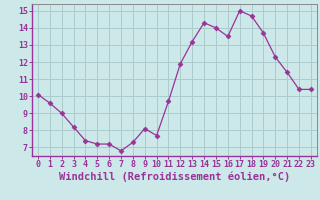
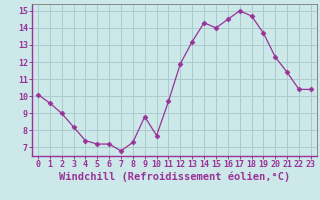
9: 8.1 -> 8.8
16: 13.5 -> 14.5
